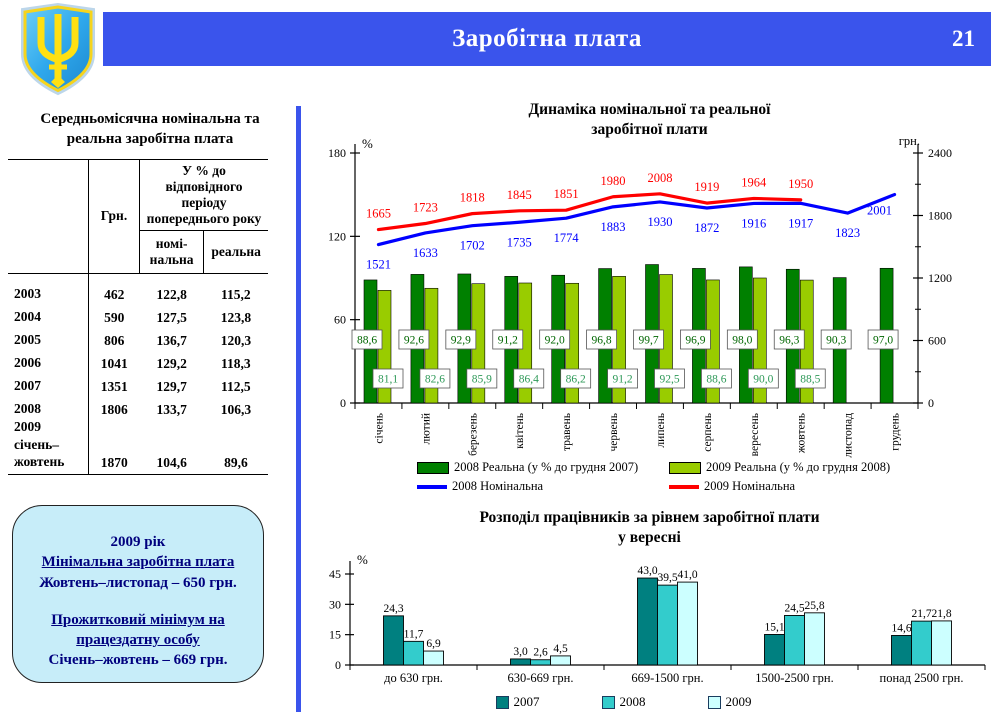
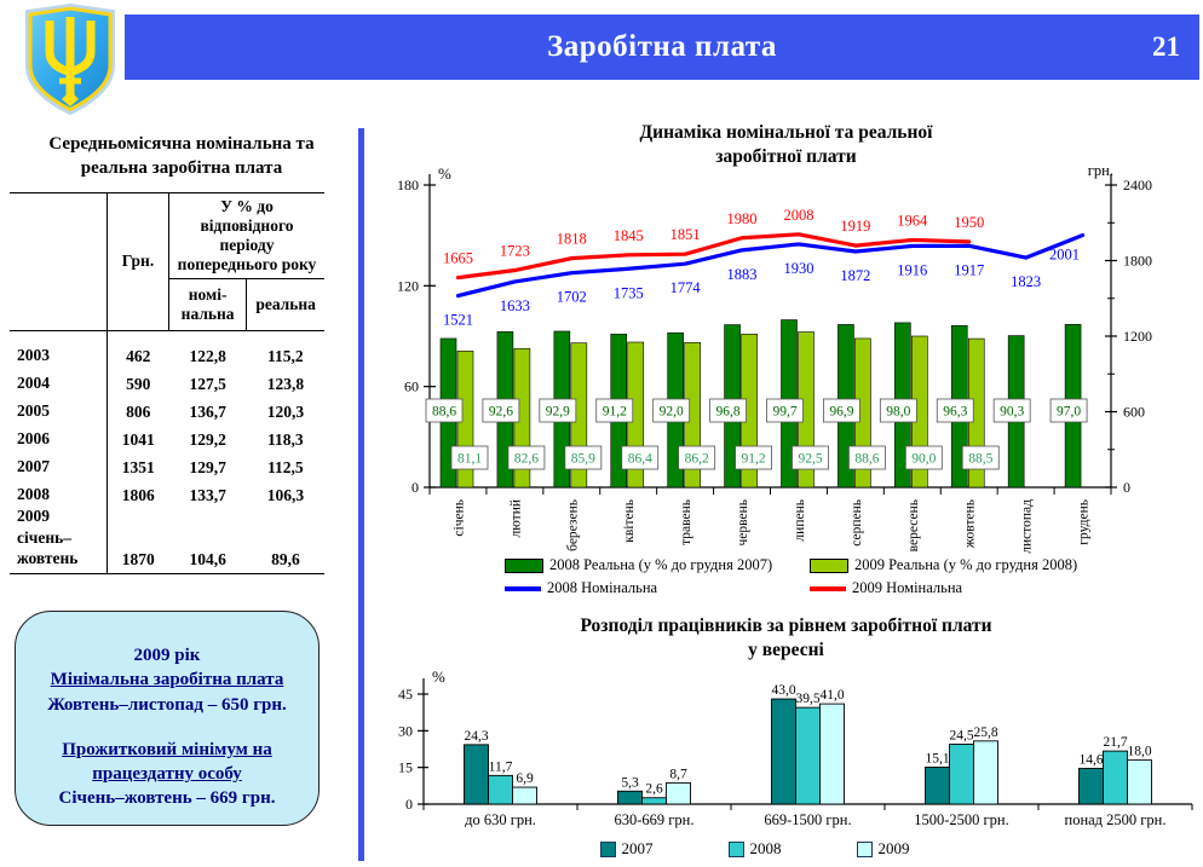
Розподіл працівників за рівнем заробітної плати у вересні/2007/630-669 грн.: 3,0 -> 5,3
Розподіл працівників за рівнем заробітної плати у вересні/2009/630-669 грн.: 4,5 -> 8,7
Розподіл працівників за рівнем заробітної плати у вересні/2009/понад 2500 грн.: 21,8 -> 18,0
